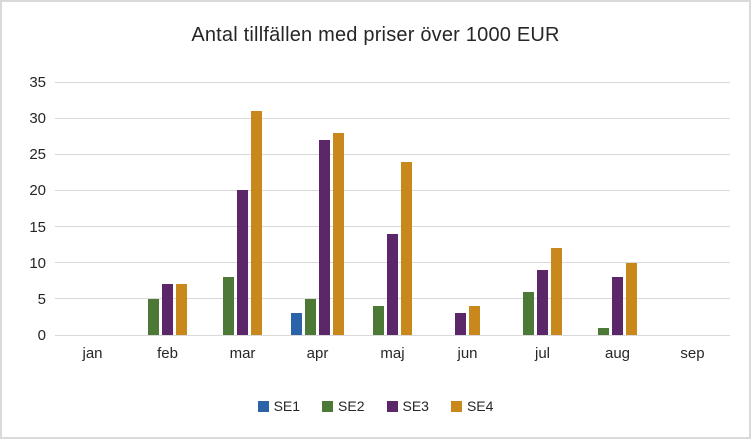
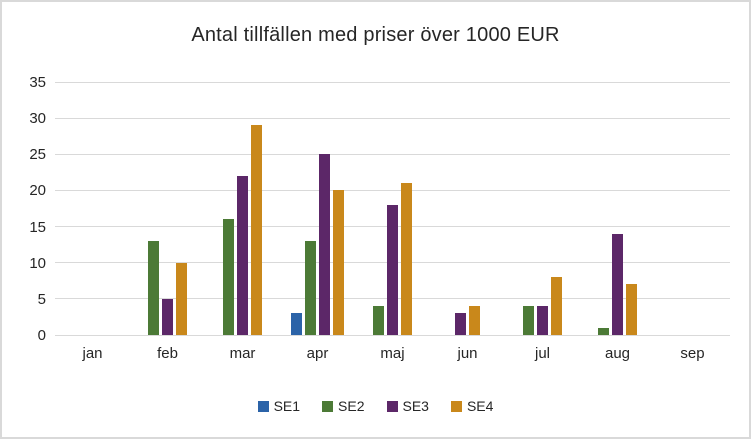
SE2/feb: 5 -> 13
SE3/feb: 7 -> 5
SE4/feb: 7 -> 10
SE2/mar: 8 -> 16
SE3/mar: 20 -> 22
SE4/mar: 31 -> 29
SE2/apr: 5 -> 13
SE3/apr: 27 -> 25
SE4/apr: 28 -> 20
SE3/maj: 14 -> 18
SE4/maj: 24 -> 21
SE2/jul: 6 -> 4
SE3/jul: 9 -> 4
SE4/jul: 12 -> 8
SE3/aug: 8 -> 14
SE4/aug: 10 -> 7
